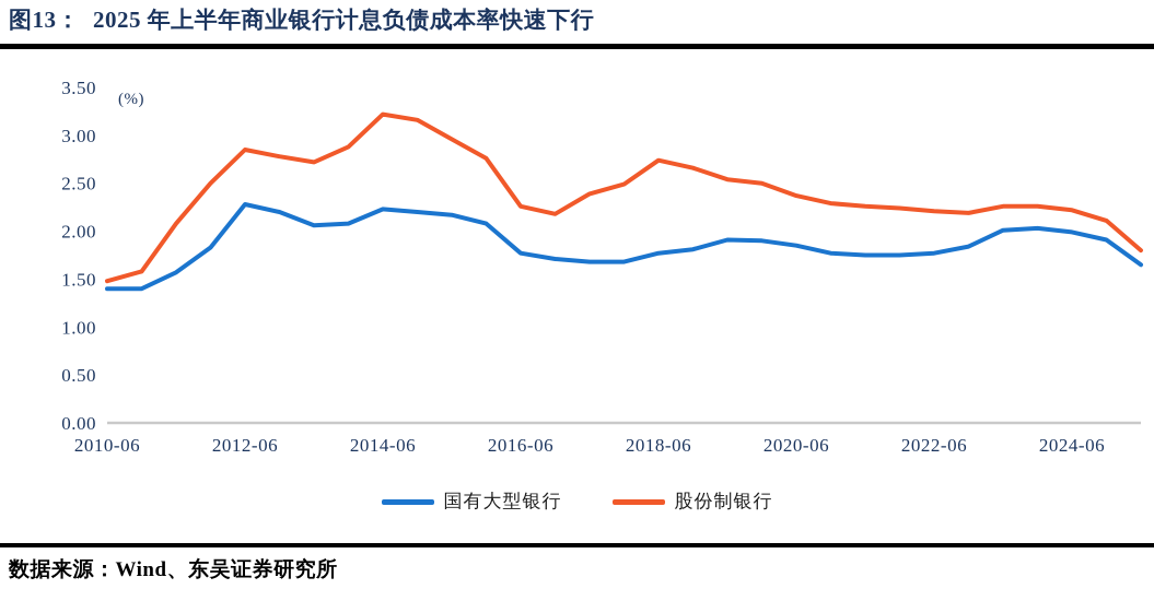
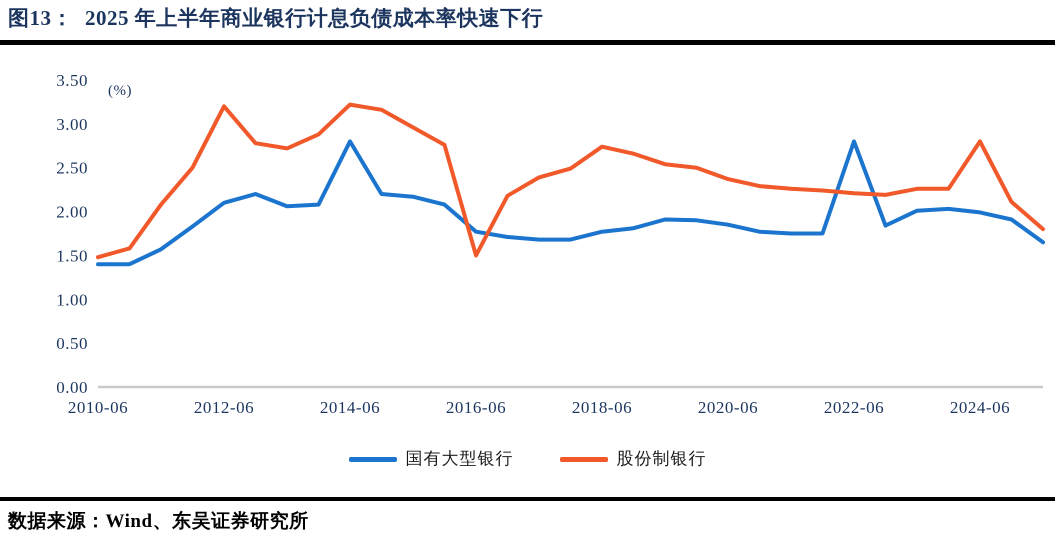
国有大型银行/2012-06: 2.3 -> 2.1
股份制银行/2012-06: 2.9 -> 3.2
国有大型银行/2014-06: 2.2 -> 2.8
股份制银行/2016-06: 2.3 -> 1.5
国有大型银行/2022-06: 1.8 -> 2.8
股份制银行/2024-06: 2.2 -> 2.8
